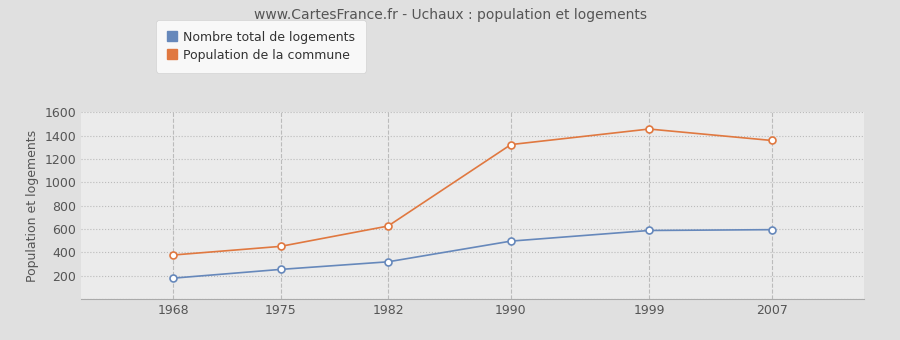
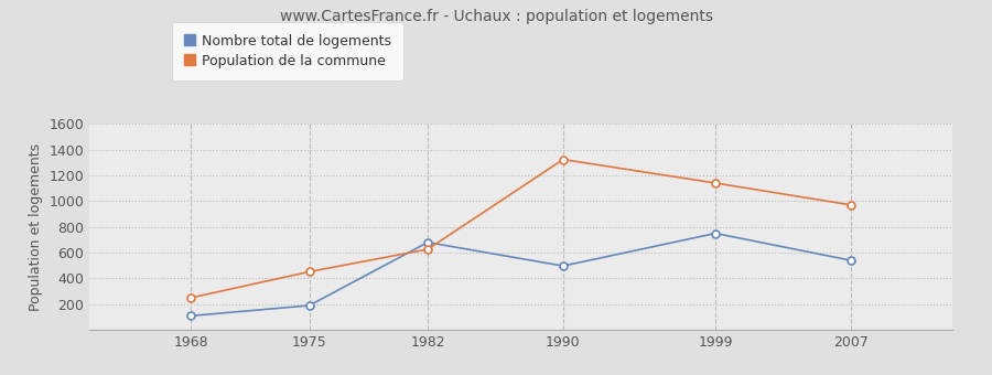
Nombre total de logements/1968: 180 -> 110
Population de la commune/1968: 380 -> 250
Nombre total de logements/1975: 260 -> 190
Nombre total de logements/1982: 320 -> 680
Nombre total de logements/1999: 590 -> 750
Population de la commune/1999: 1460 -> 1140
Nombre total de logements/2007: 600 -> 540
Population de la commune/2007: 1360 -> 970
